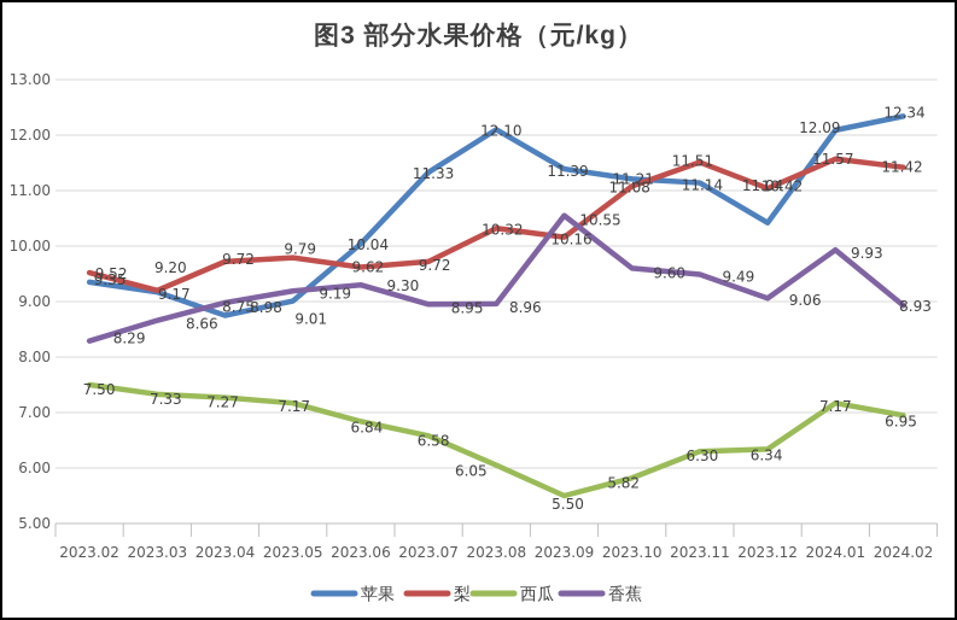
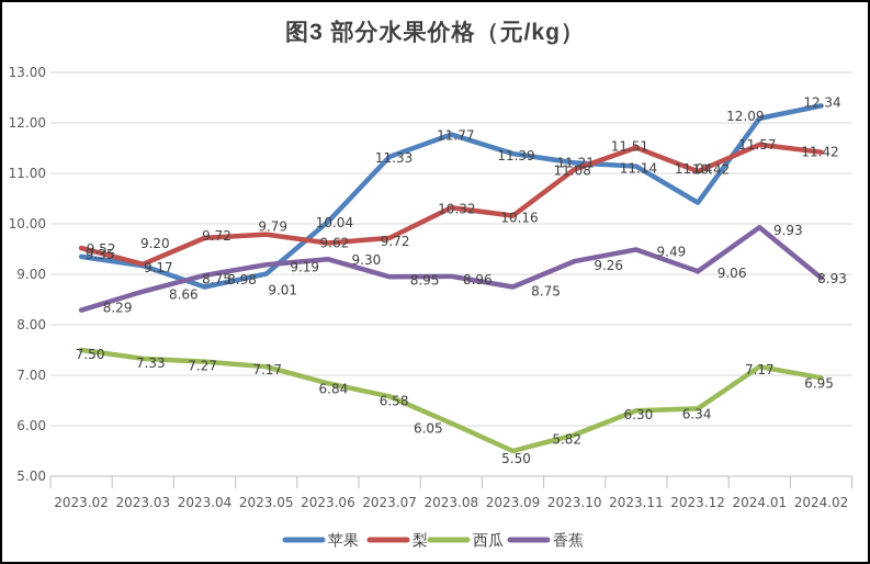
苹果/2023.08: 12.10 -> 11.77
香蕉/2023.09: 10.55 -> 8.75
香蕉/2023.10: 9.60 -> 9.26
